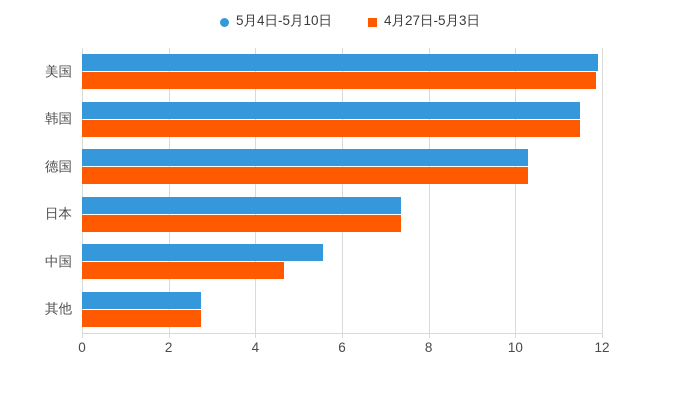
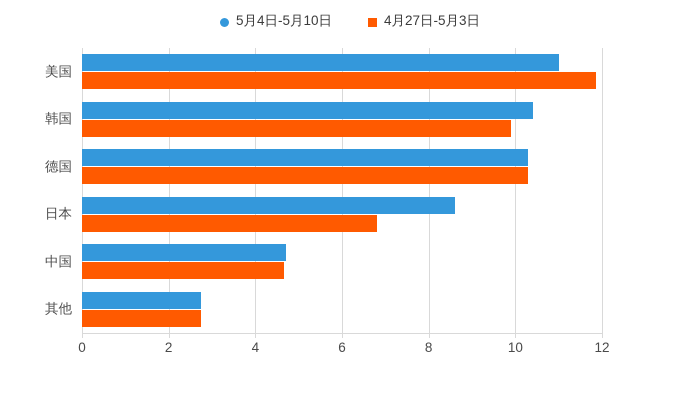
5月4日-5月10日/美国: 11.9 -> 11.0
5月4日-5月10日/韩国: 11.5 -> 10.4
4月27日-5月3日/韩国: 11.5 -> 9.9
5月4日-5月10日/日本: 7.3 -> 8.6
4月27日-5月3日/日本: 7.3 -> 6.8
5月4日-5月10日/中国: 5.5 -> 4.7
